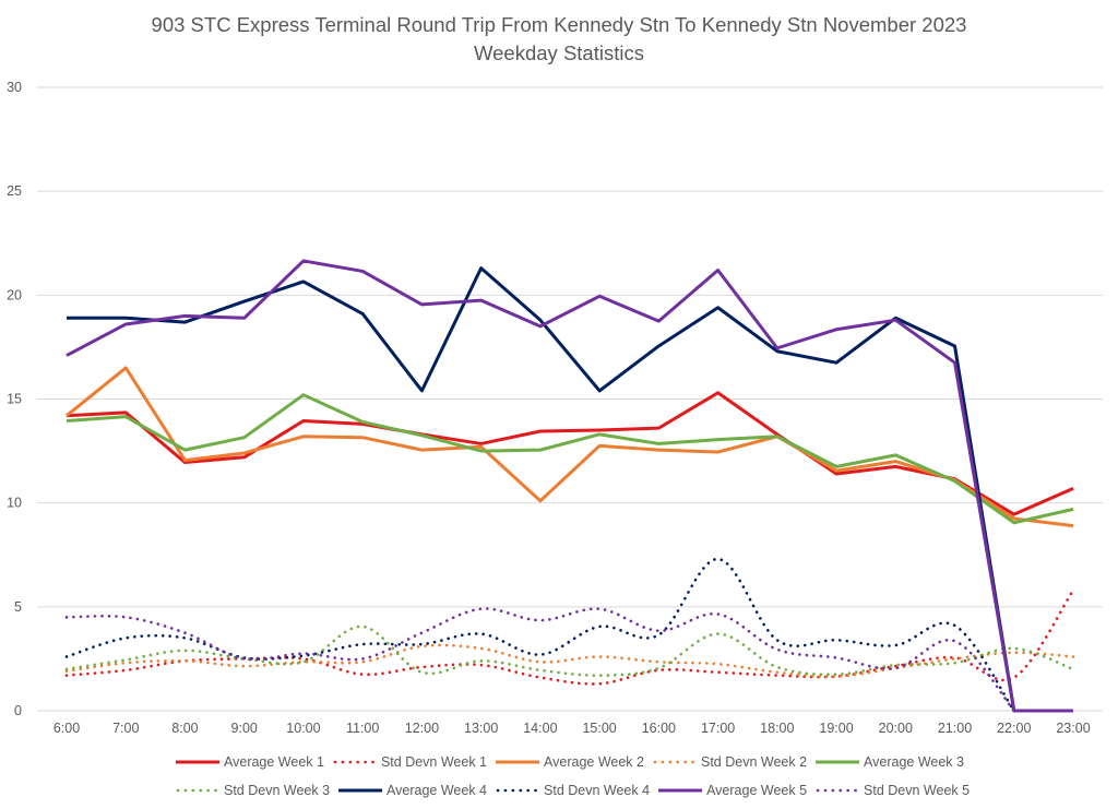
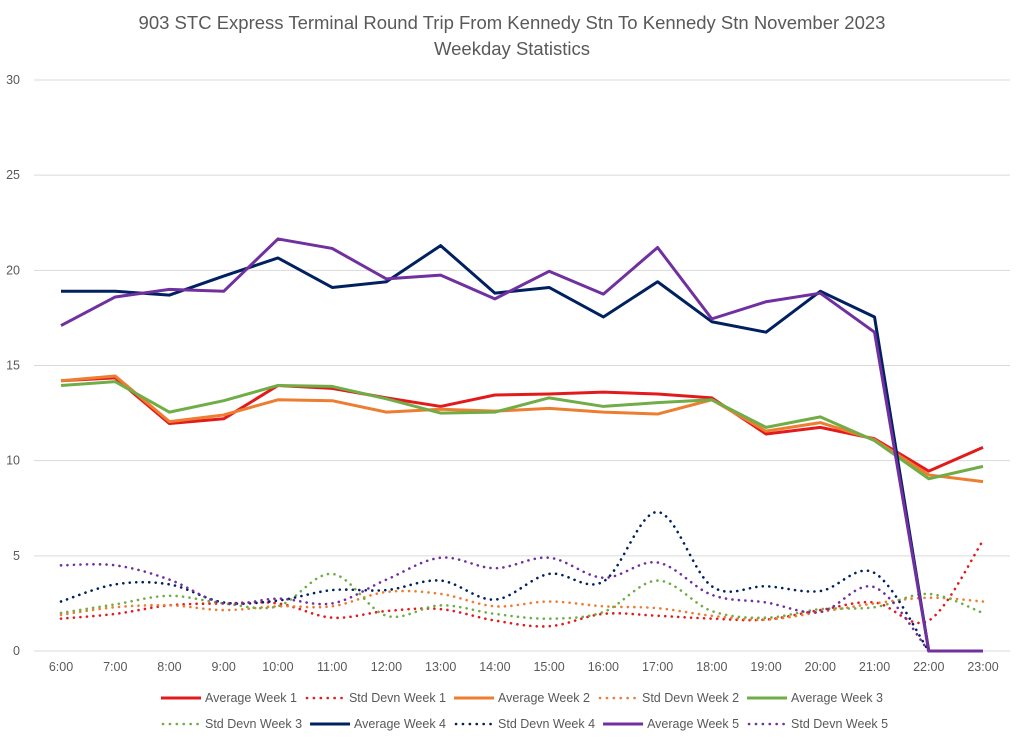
Average Week 2/7:00: 16.5 -> 14.4
Average Week 3/10:00: 15.2 -> 13.9
Average Week 4/12:00: 15.4 -> 19.4
Average Week 2/14:00: 10.1 -> 12.6
Average Week 4/15:00: 15.4 -> 19.1
Average Week 1/17:00: 15.3 -> 13.5
